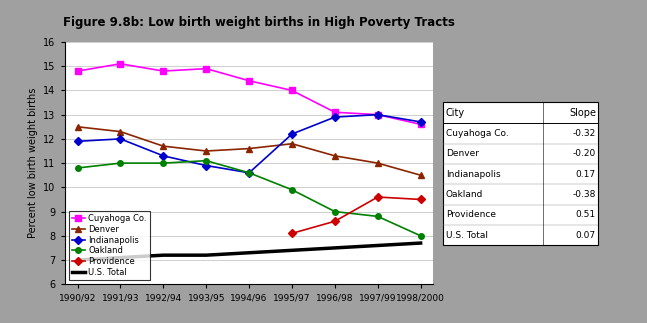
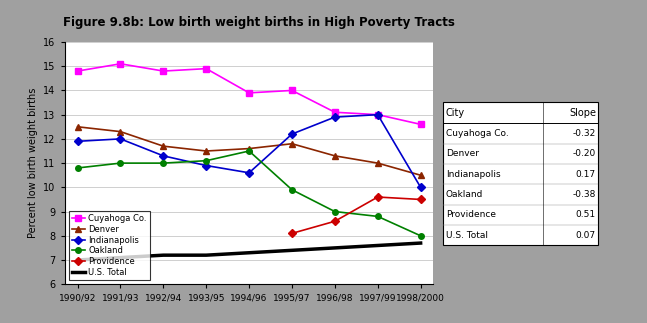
Cuyahoga Co./1994/96: 14.4 -> 13.9
Oakland/1994/96: 10.6 -> 11.5
Indianapolis/1998/2000: 12.7 -> 10.0
